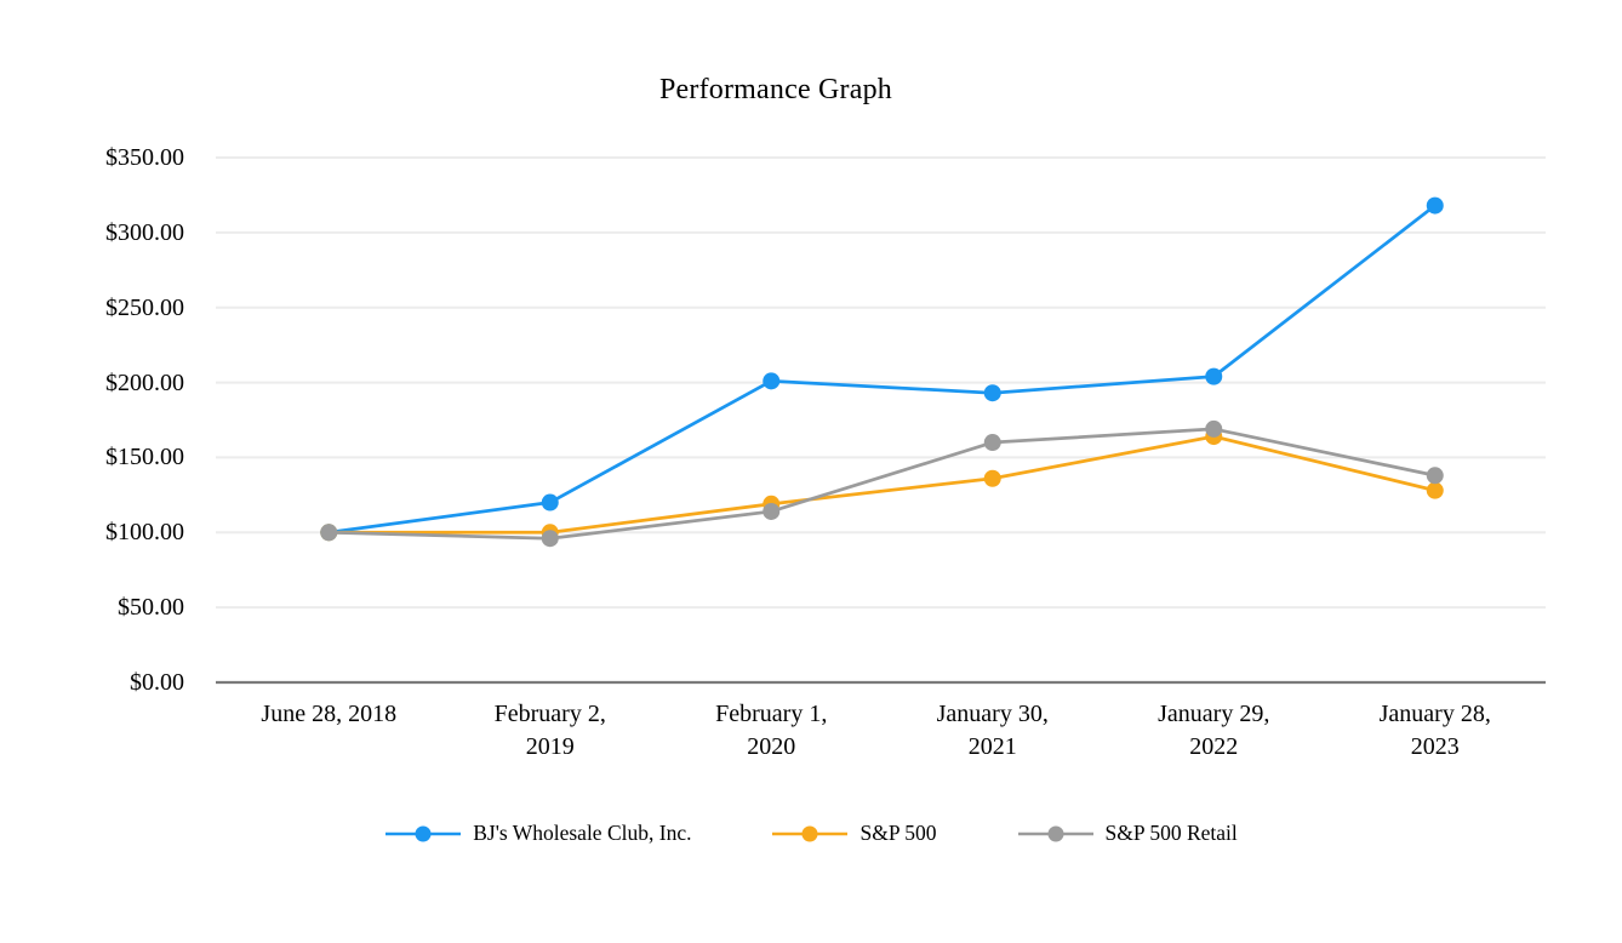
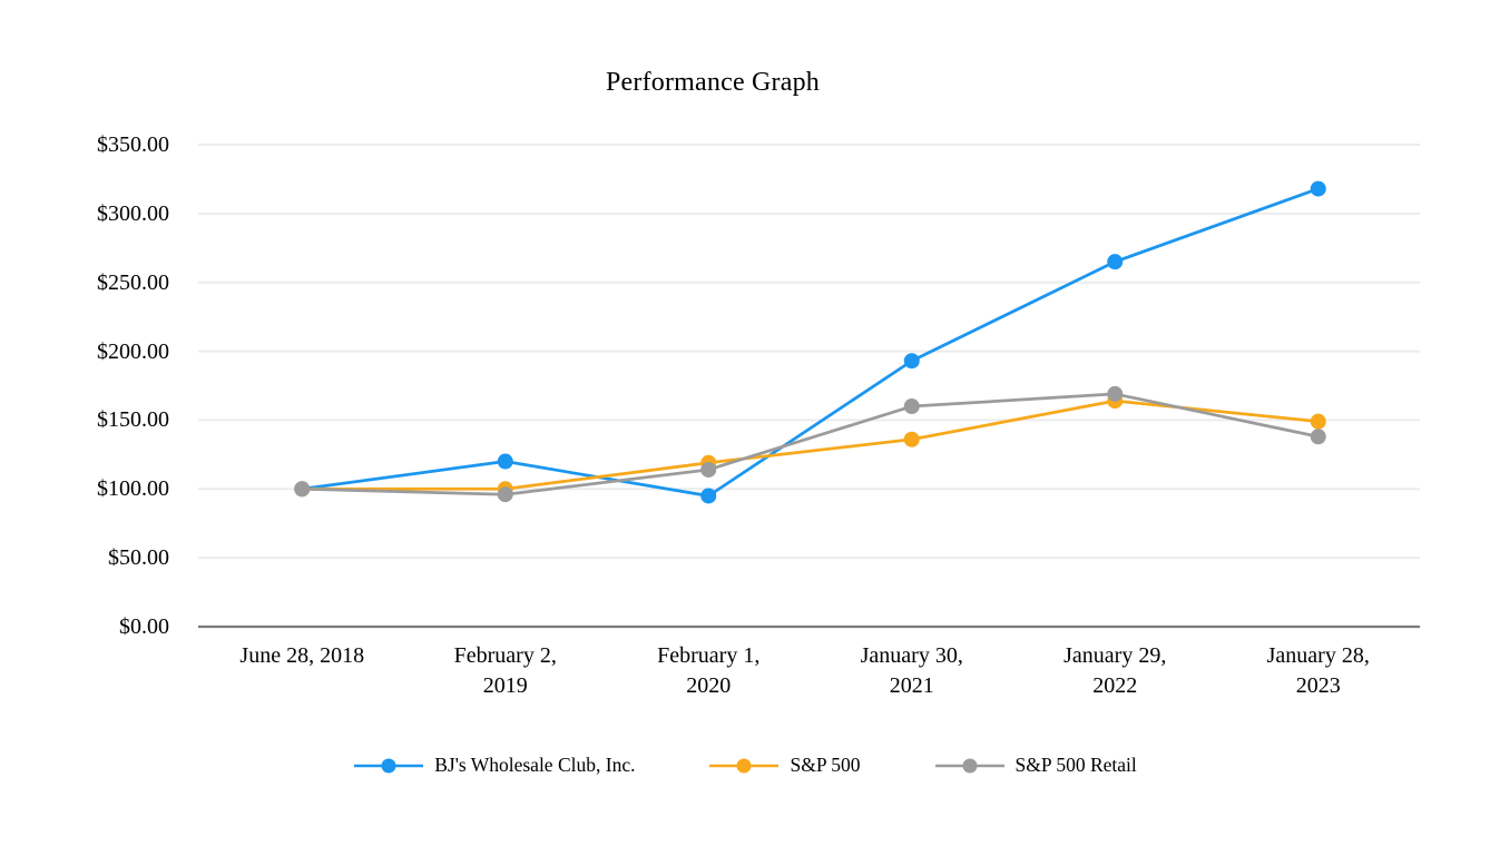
BJ's Wholesale Club, Inc./February 1, 2020: $201 -> $95
BJ's Wholesale Club, Inc./January 29, 2022: $204 -> $265
S&P 500/January 28, 2023: $128 -> $149
